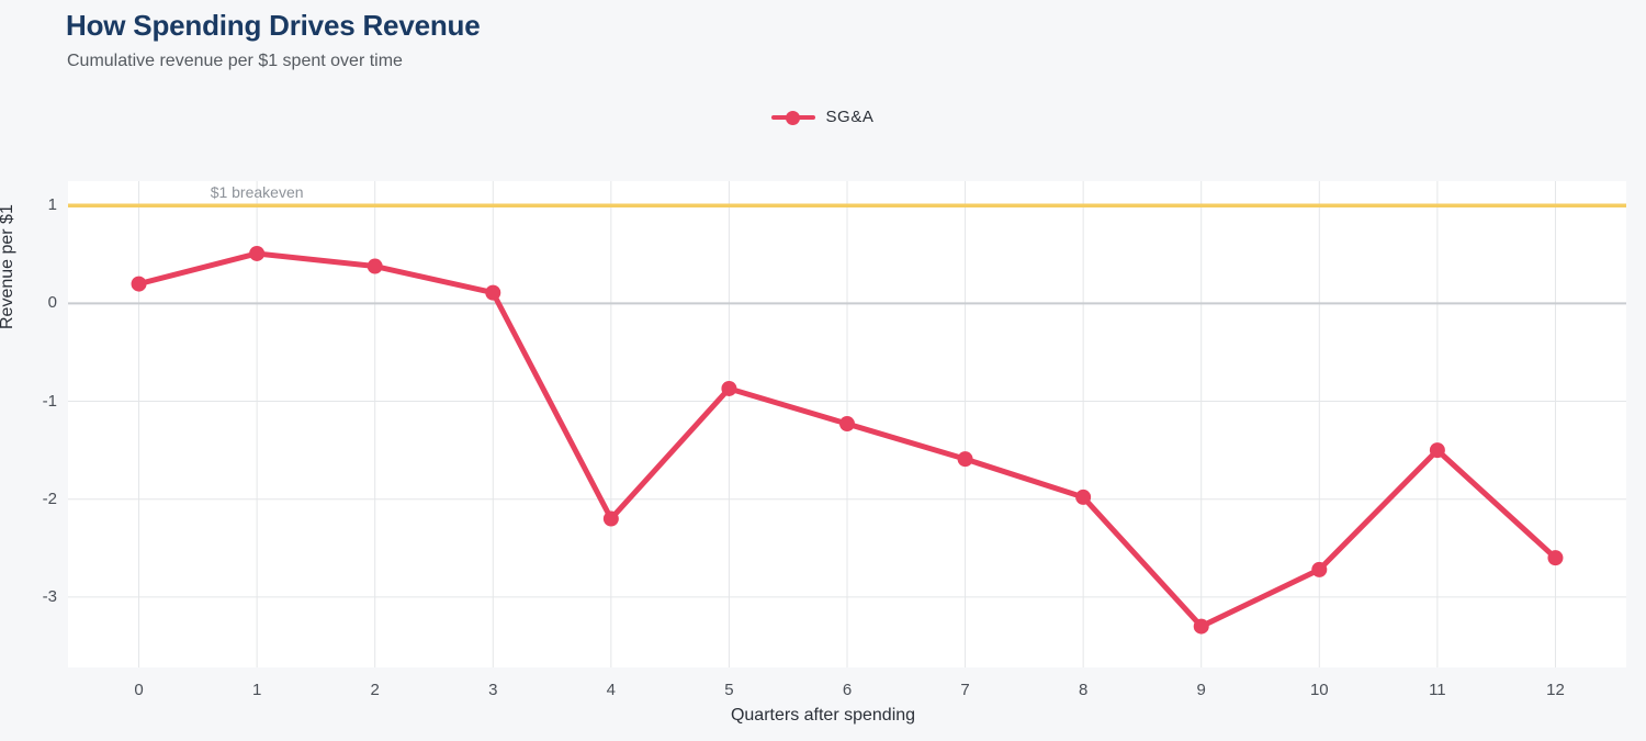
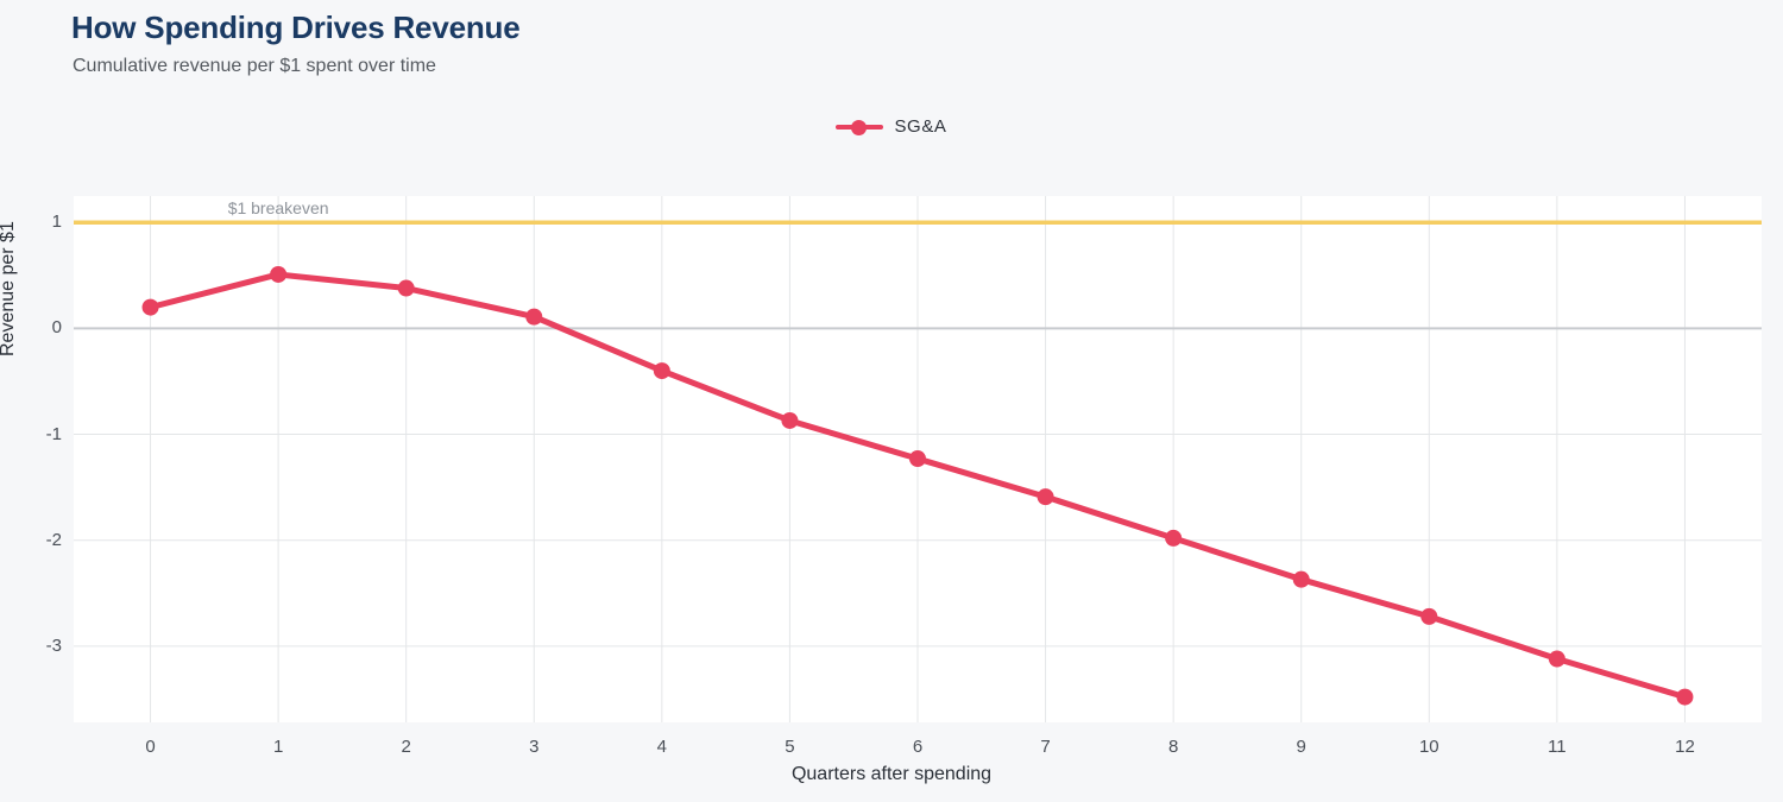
4: -2.2 -> -0.4
9: -3.3 -> -2.4
11: -1.5 -> -3.1
12: -2.6 -> -3.5
